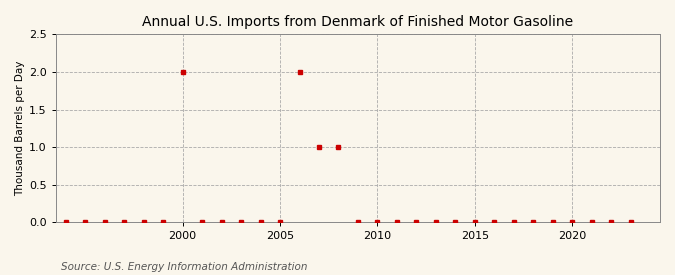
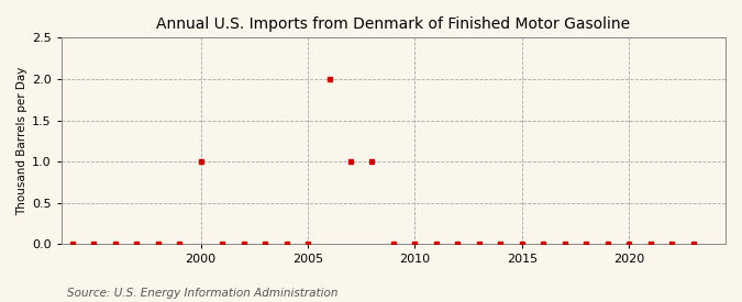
2000: 2 -> 1
